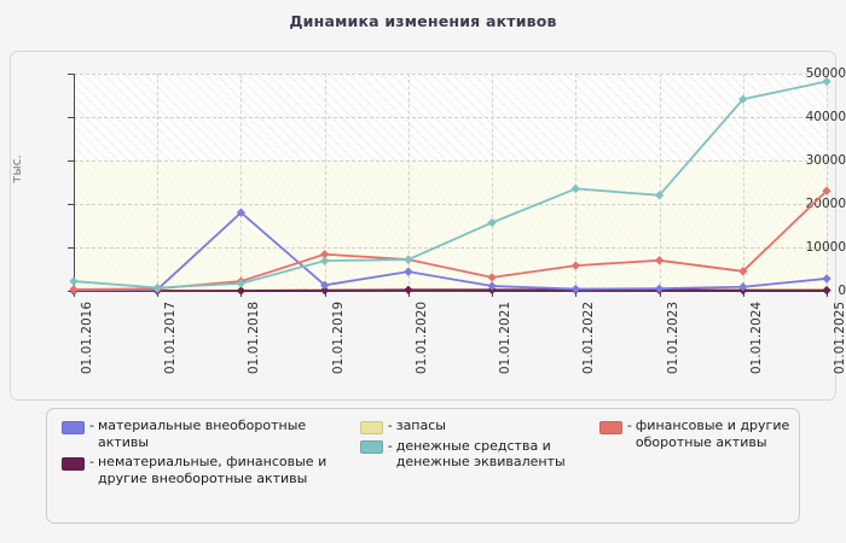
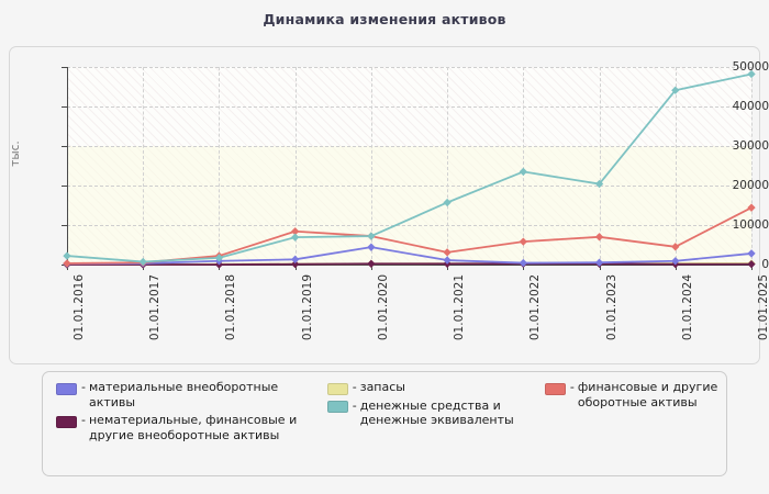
материальные внеоборотные активы/01.01.2018: 18000 -> 1000
денежные средства и денежные эквиваленты/01.01.2023: 22000 -> 20000
финансовые и другие оборотные активы/01.01.2025: 23000 -> 14000
